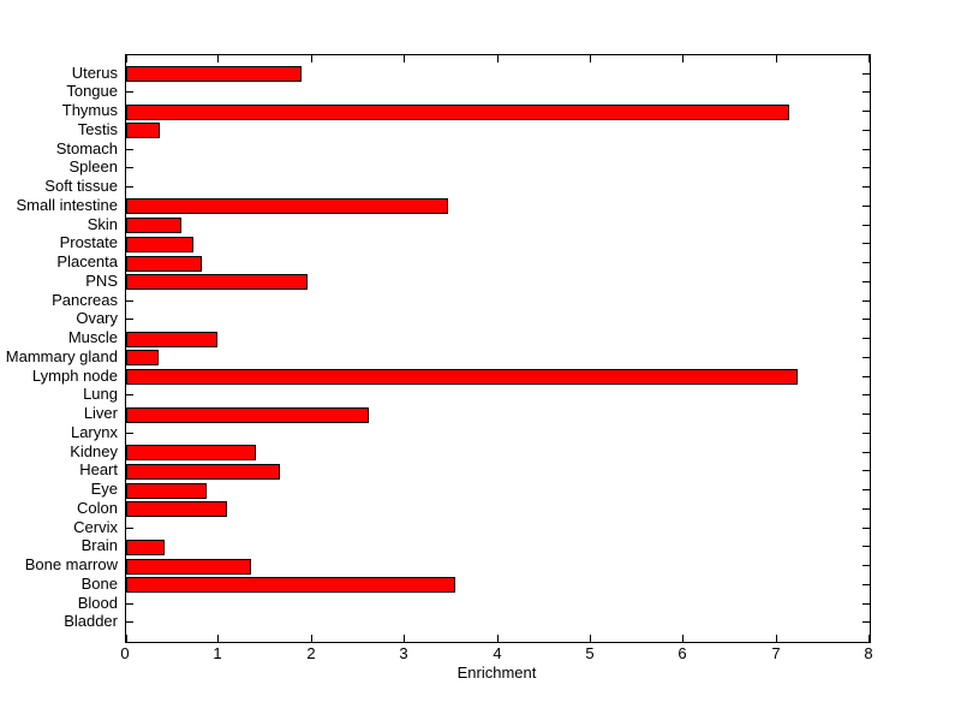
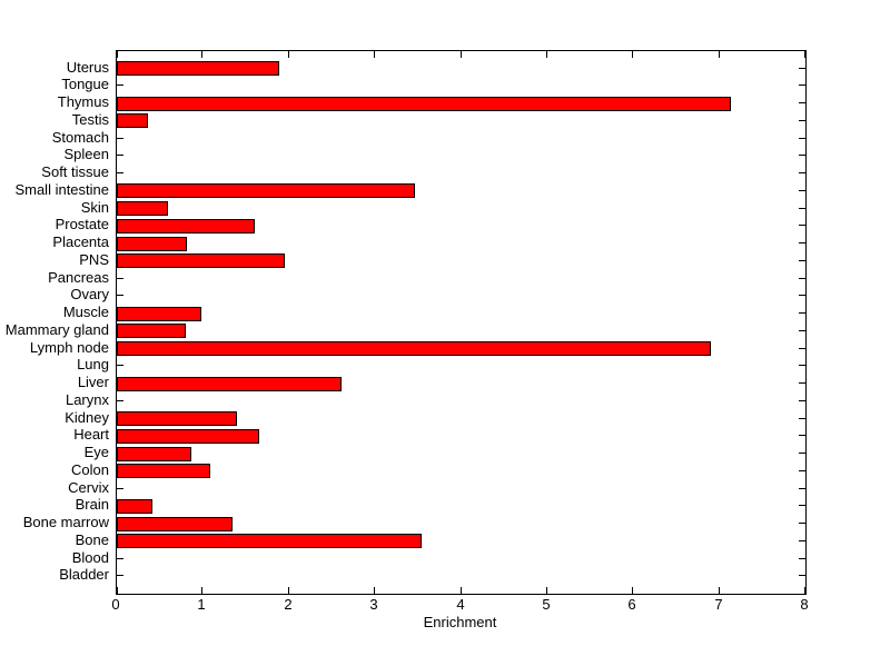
Prostate: 0.7 -> 1.6
Mammary gland: 0.3 -> 0.8
Lymph node: 7.2 -> 6.9
